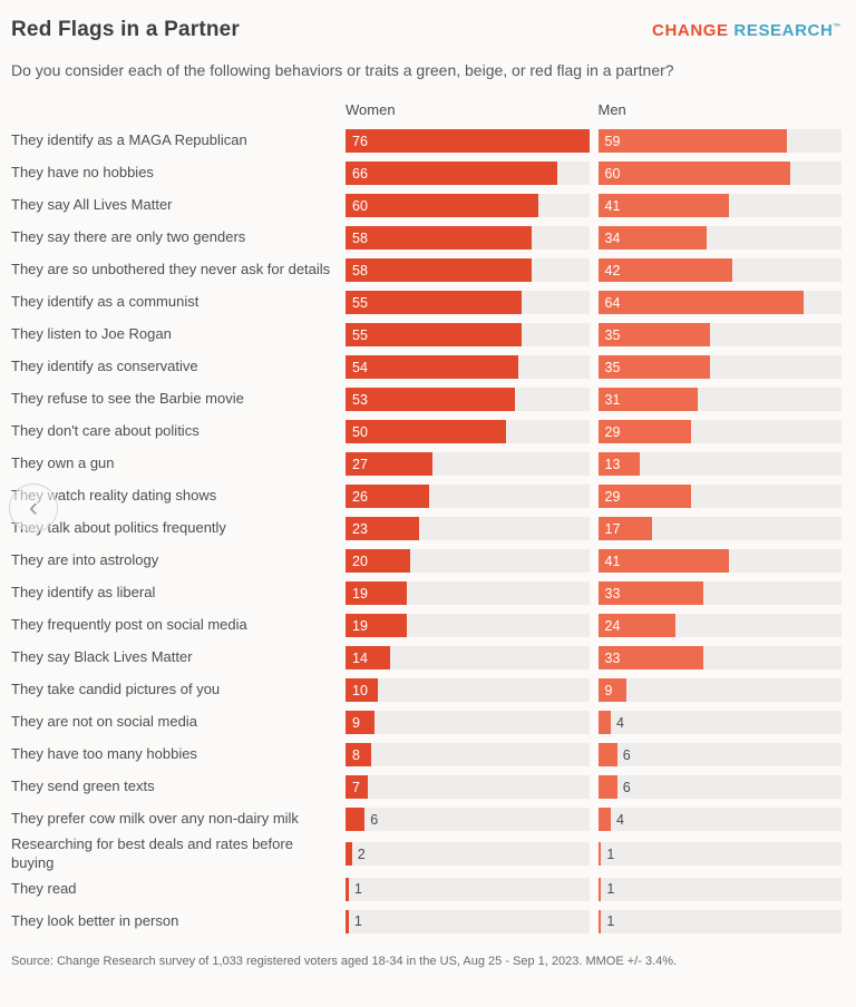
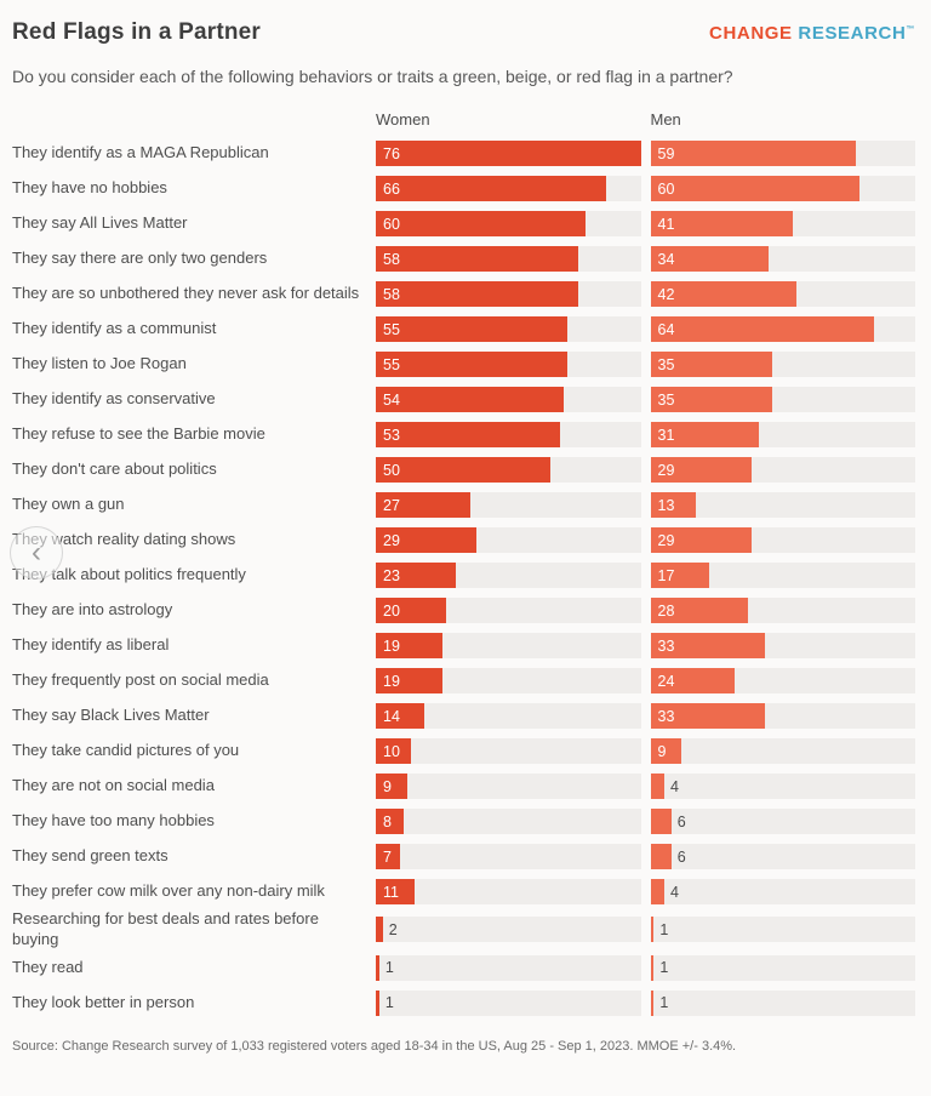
Women/They watch reality dating shows: 26 -> 29
Men/They are into astrology: 41 -> 28
Women/They prefer cow milk over any non-dairy milk: 6 -> 11
